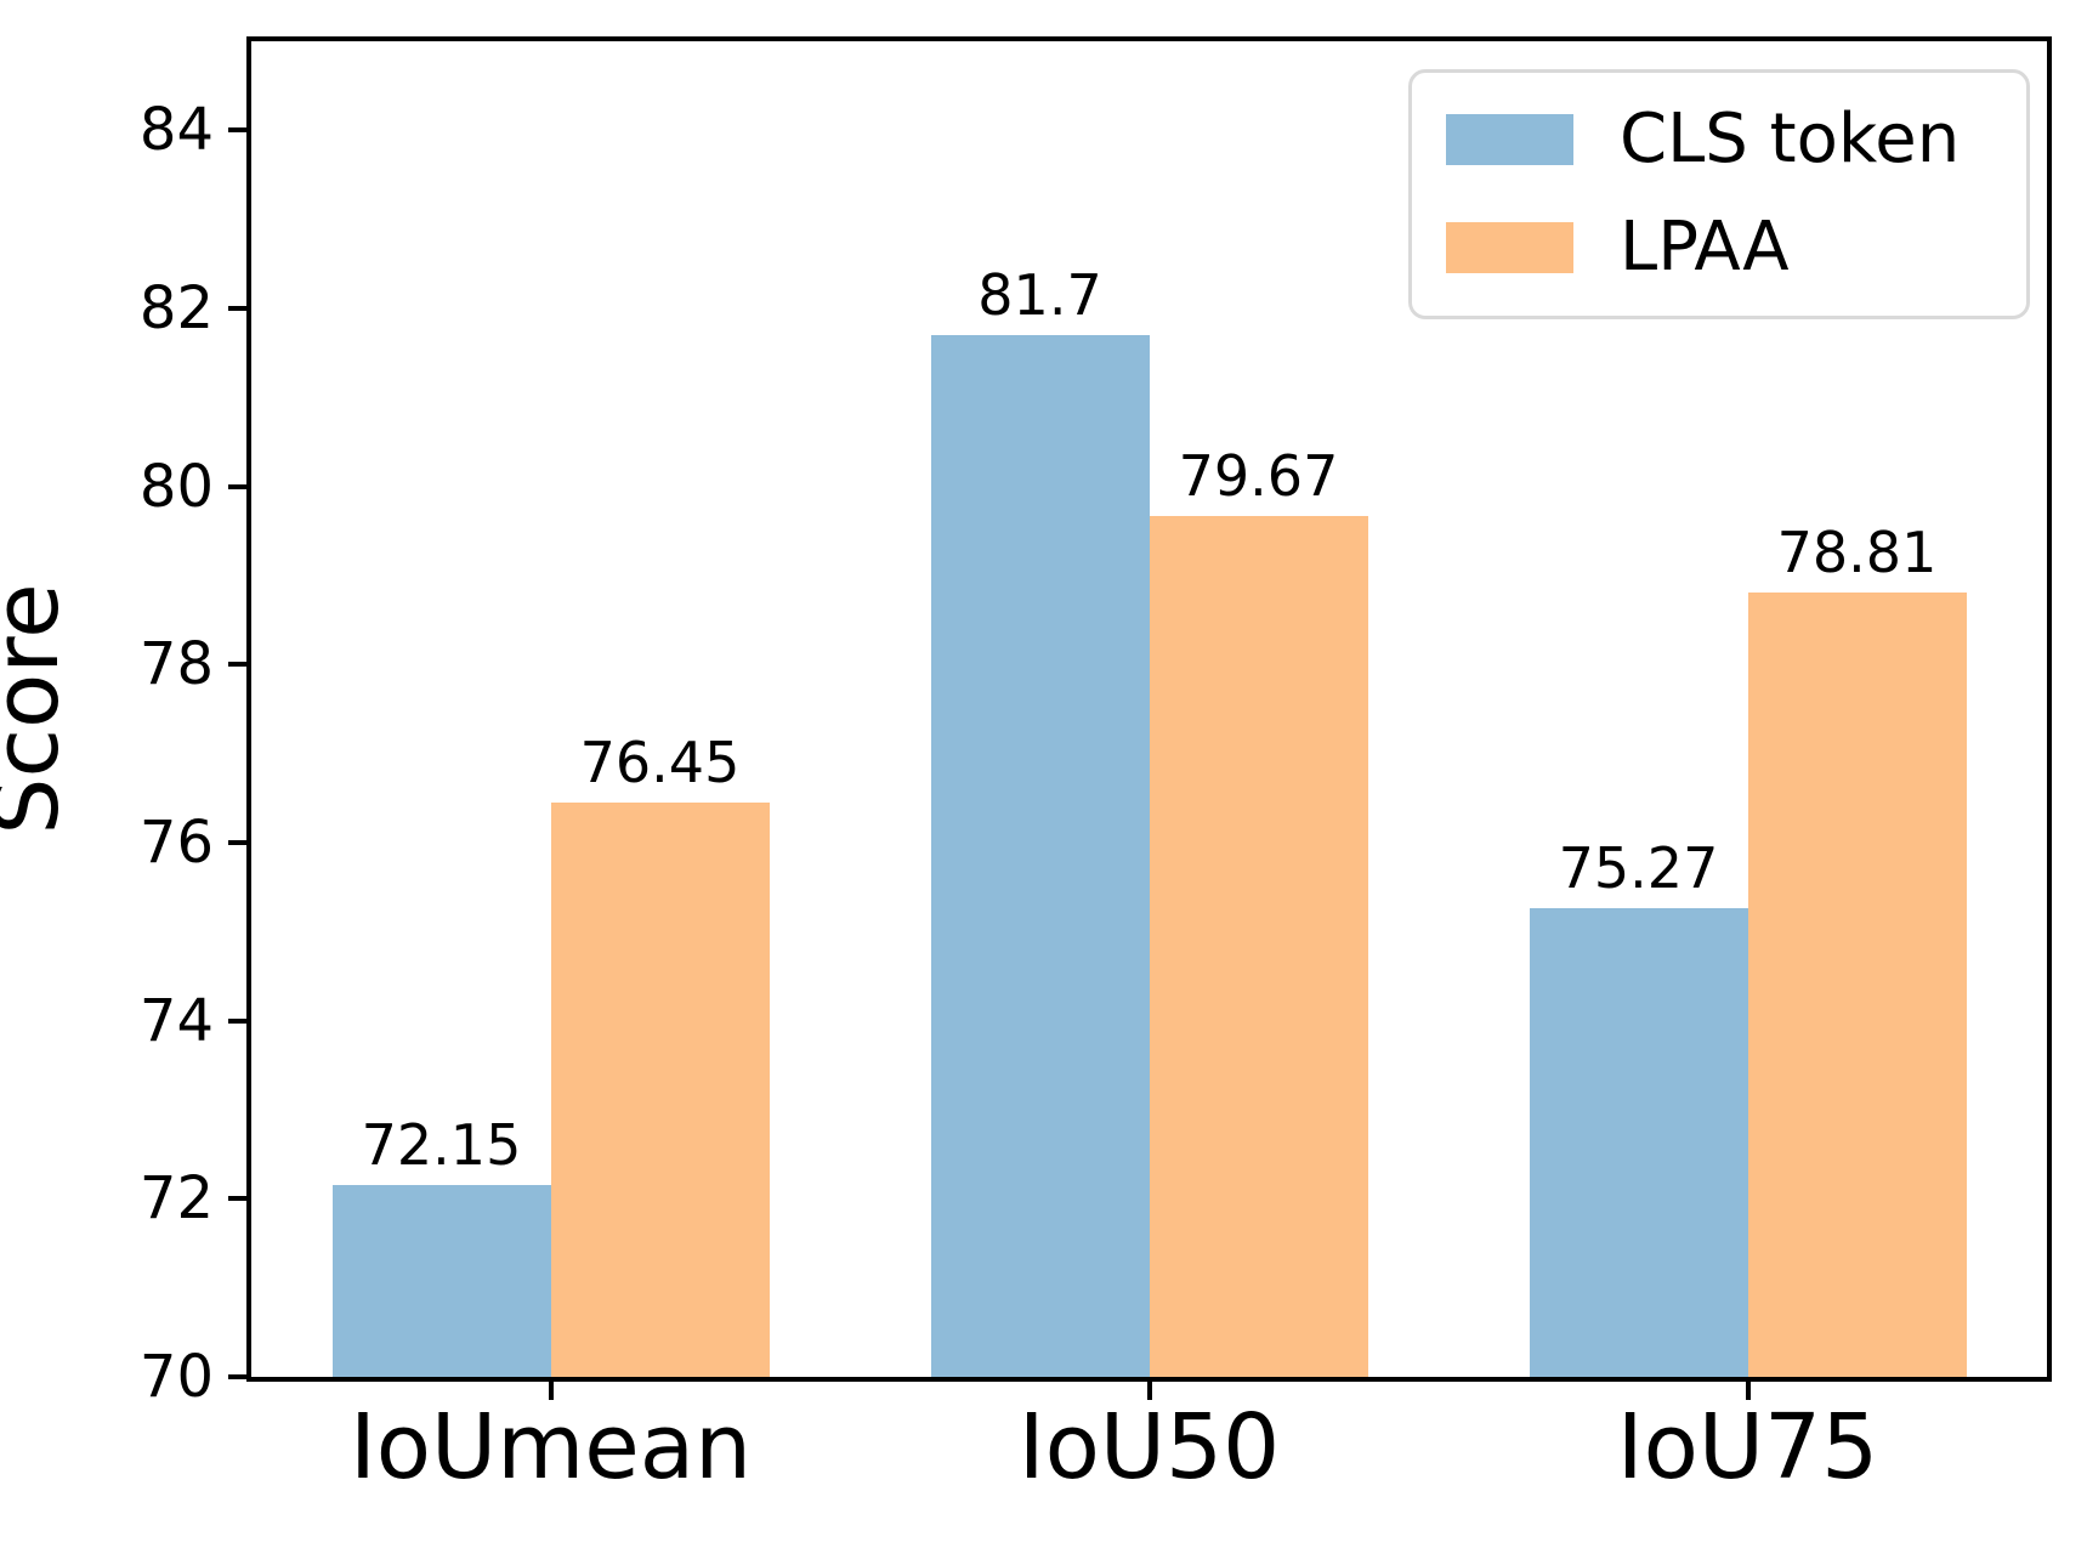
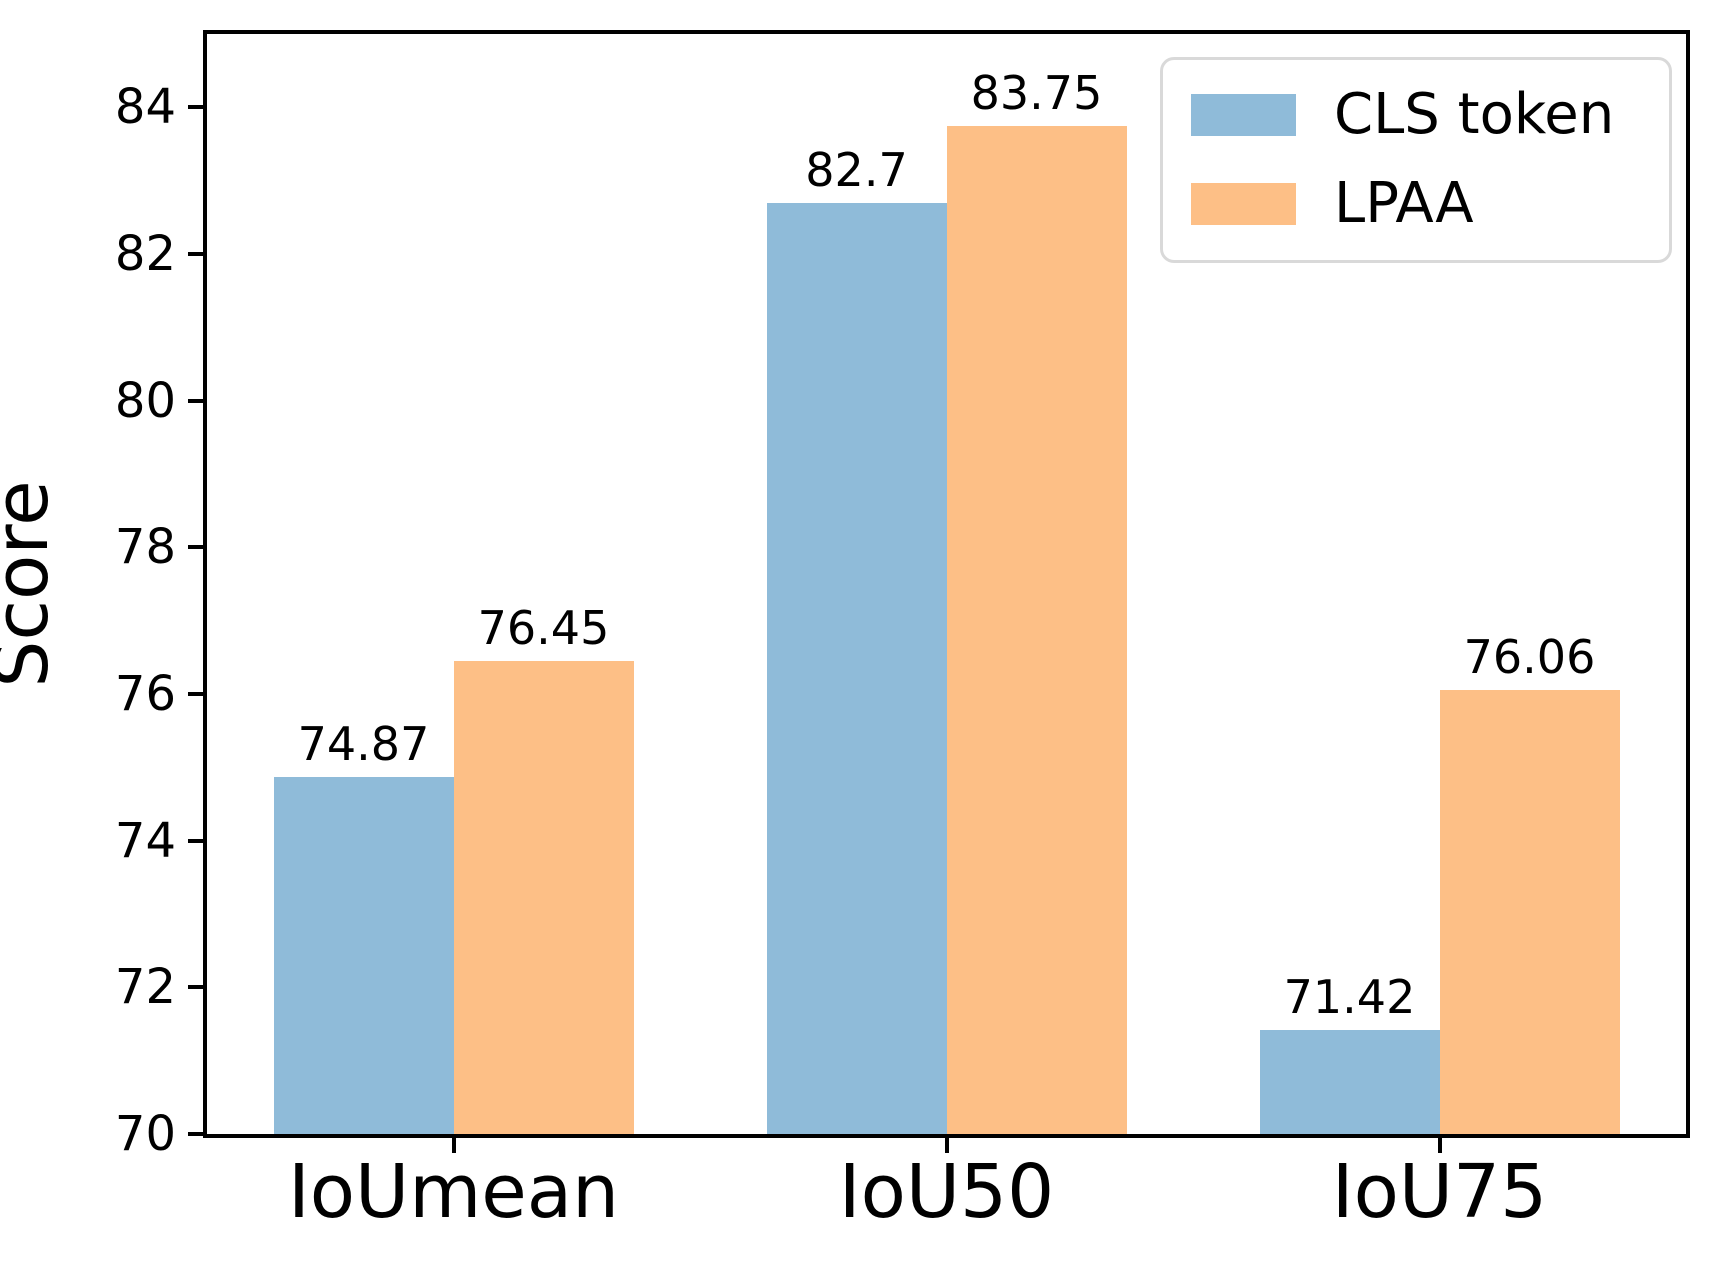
CLS token/IoUmean: 72.15 -> 74.87
CLS token/IoU50: 81.7 -> 82.7
LPAA/IoU50: 79.67 -> 83.75
CLS token/IoU75: 75.27 -> 71.42
LPAA/IoU75: 78.81 -> 76.06
